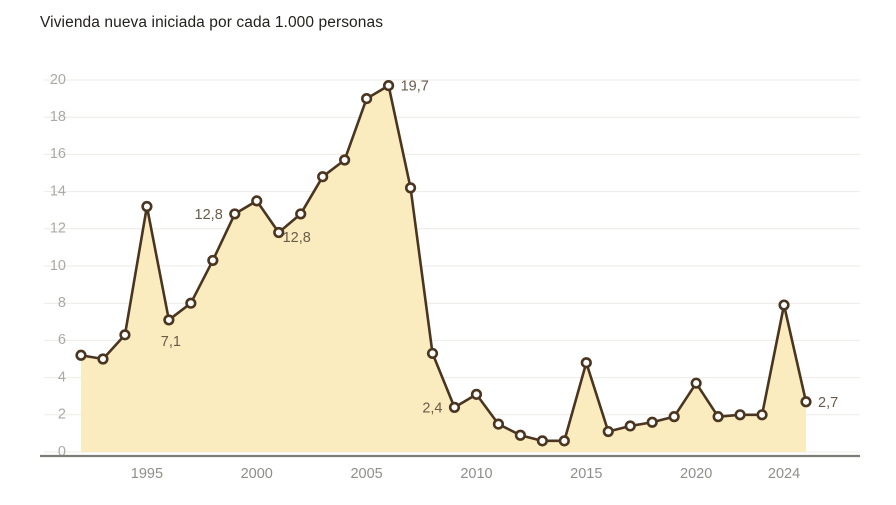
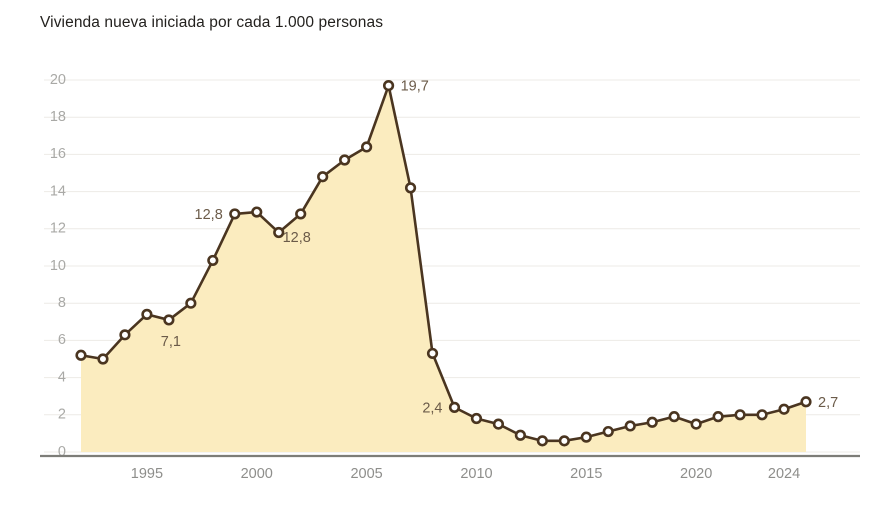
1995: 13.2 -> 7.4
2000: 13.5 -> 12.9
2005: 19.0 -> 16.4
2010: 3.1 -> 1.8
2015: 4.8 -> 0.8
2020: 3.7 -> 1.5
2024: 7.9 -> 2.3
